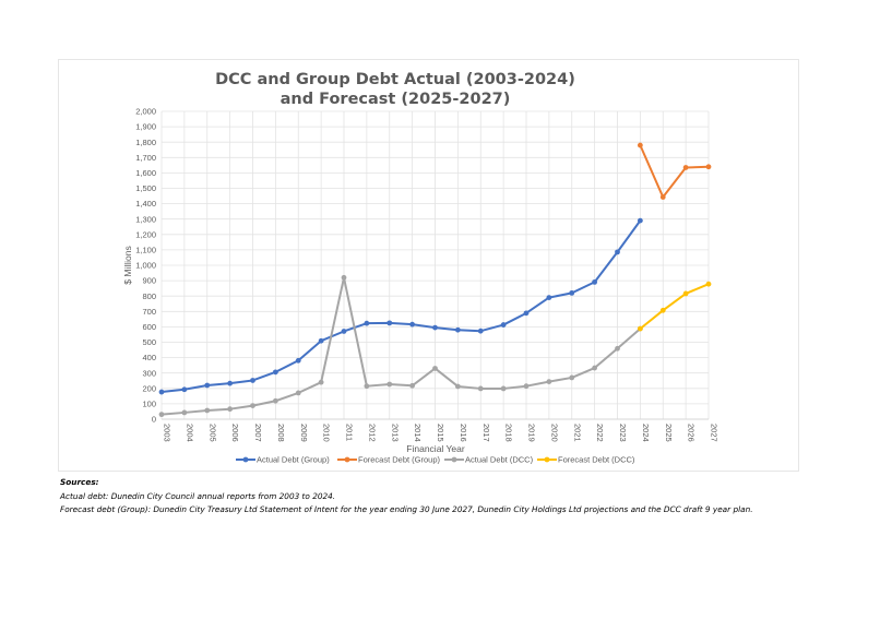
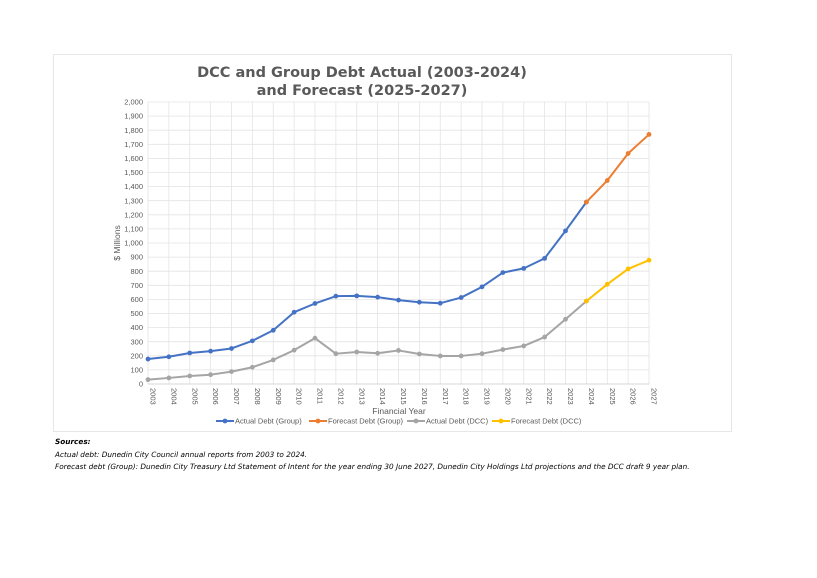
Actual Debt (DCC)/2011: 920 -> 320
Actual Debt (DCC)/2015: 330 -> 240
Forecast Debt (Group)/2024: 1780 -> 1290
Forecast Debt (Group)/2027: 1640 -> 1770
